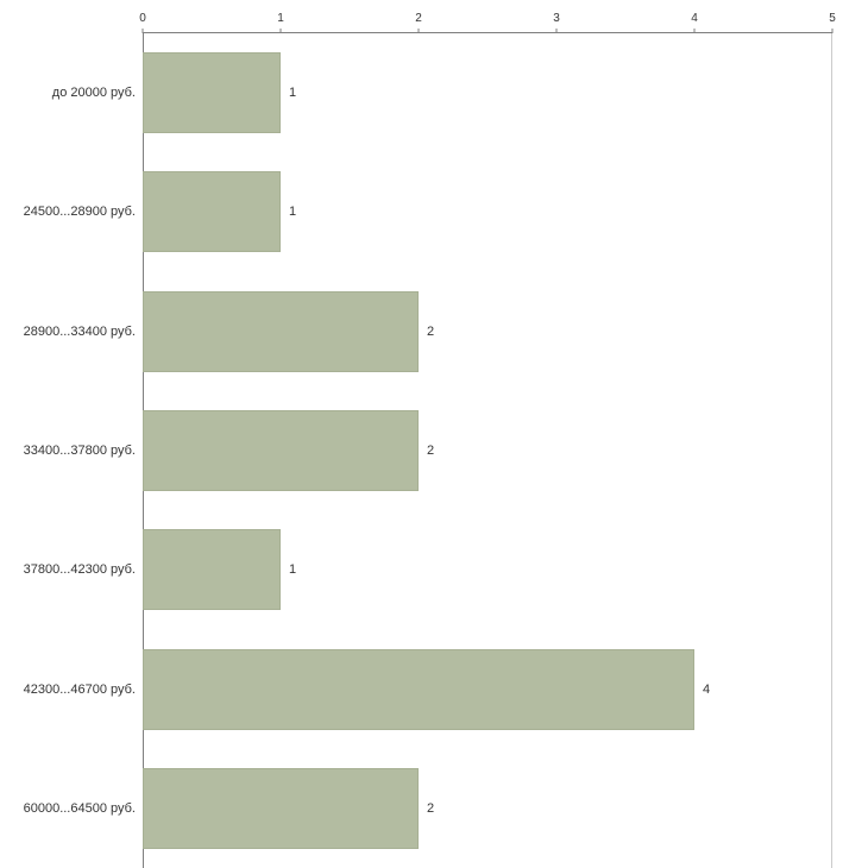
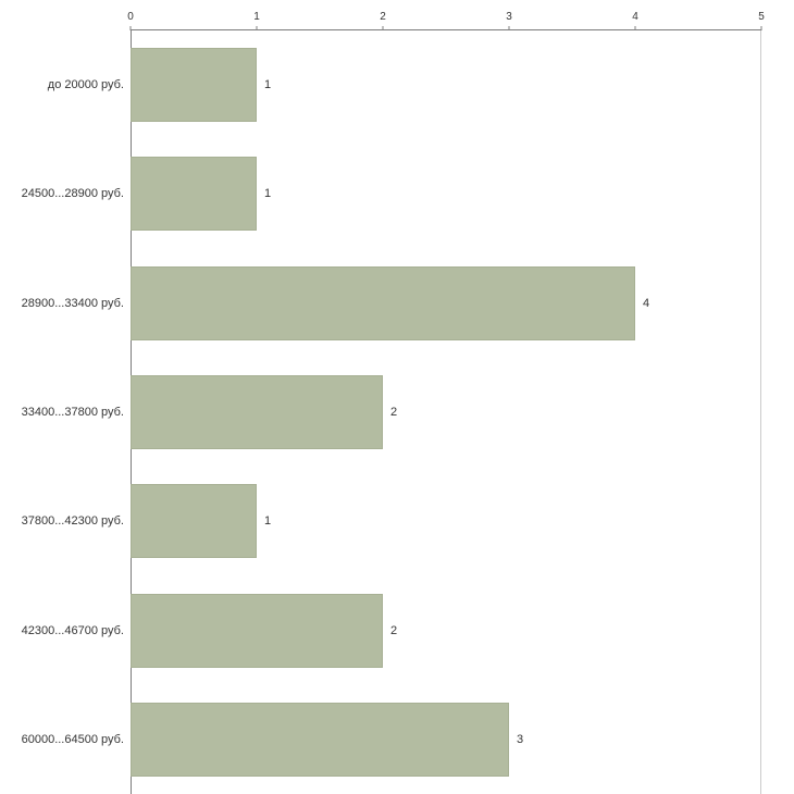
28900...33400 руб.: 2 -> 4
42300...46700 руб.: 4 -> 2
60000...64500 руб.: 2 -> 3
